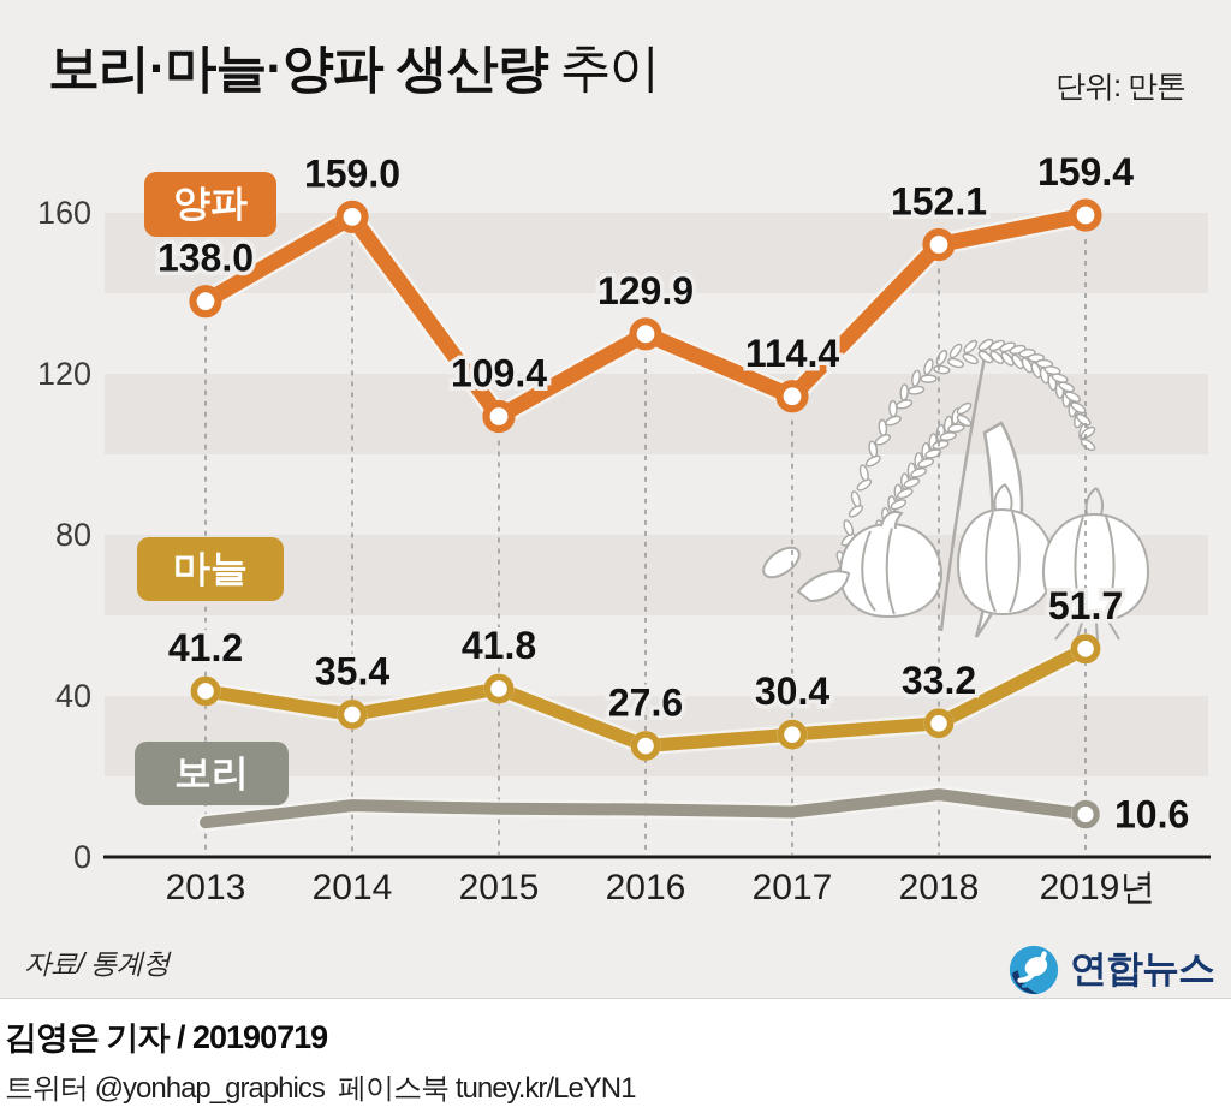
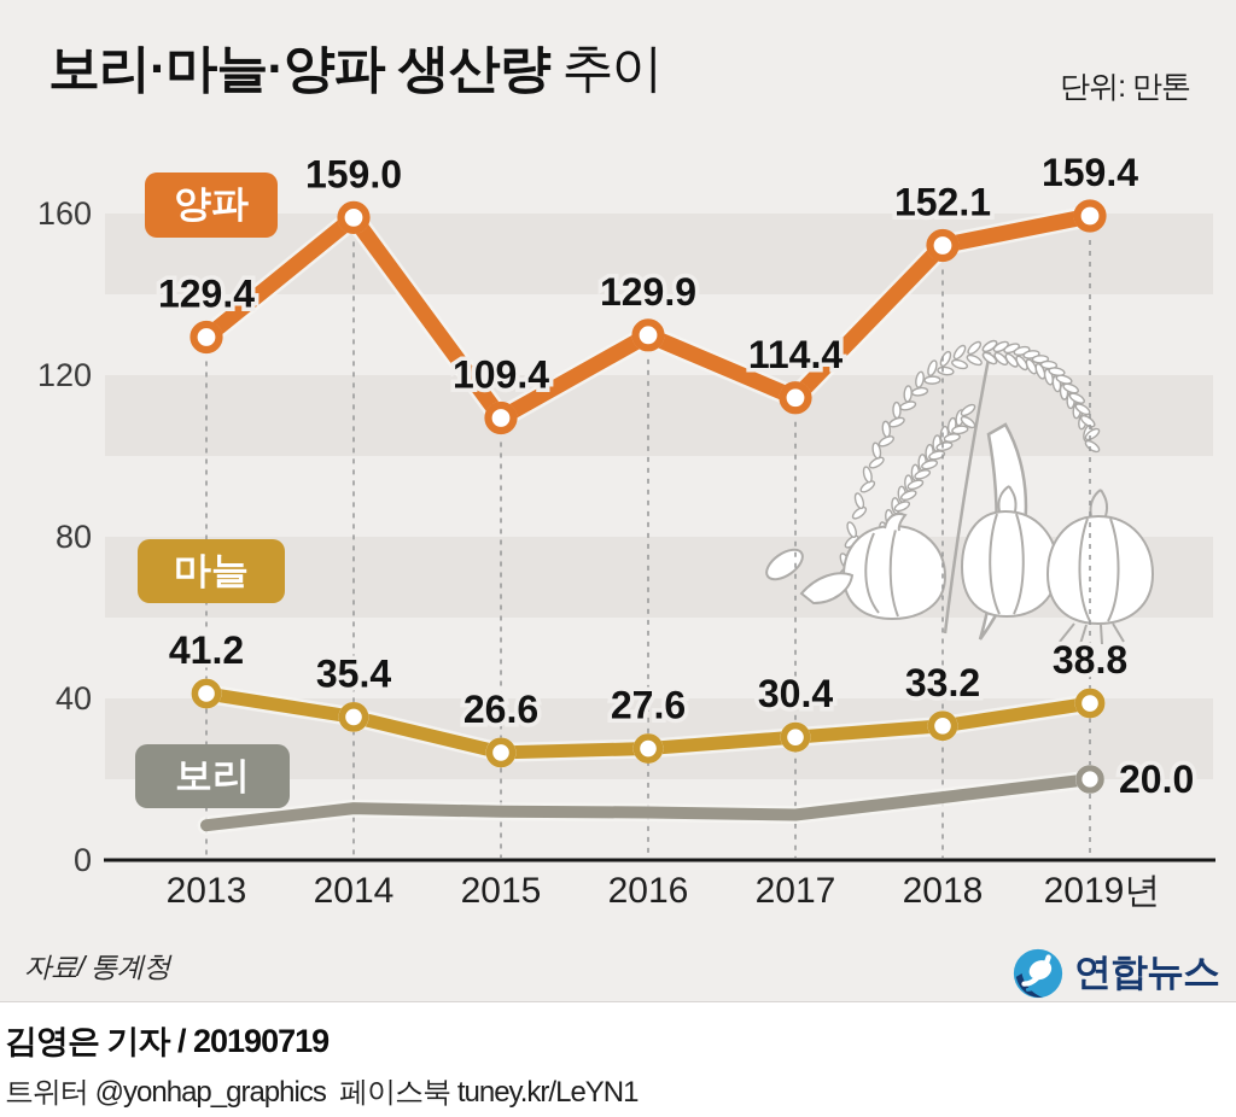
양파/2013: 138.0 -> 129.4
마늘/2015: 41.8 -> 26.6
마늘/2019년: 51.7 -> 38.8
보리/2019년: 10.6 -> 20.0
